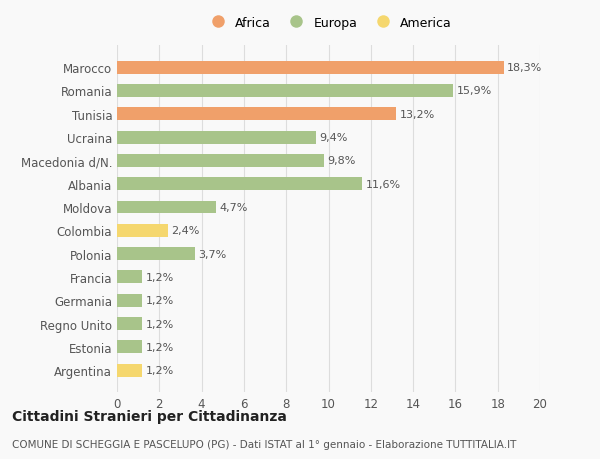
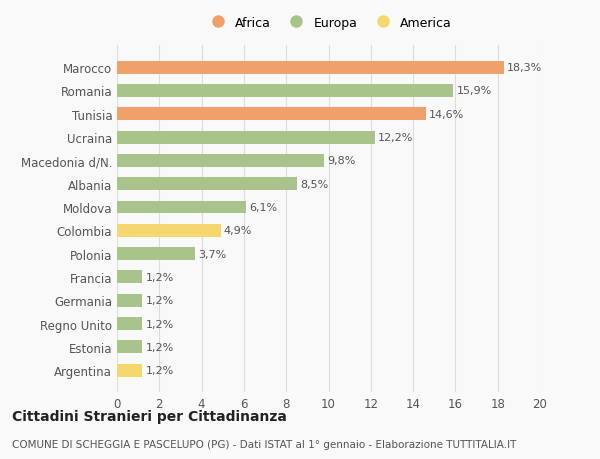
Tunisia: 13,2% -> 14,6%
Ucraina: 9,4% -> 12,2%
Albania: 11,6% -> 8,5%
Moldova: 4,7% -> 6,1%
Colombia: 2,4% -> 4,9%
